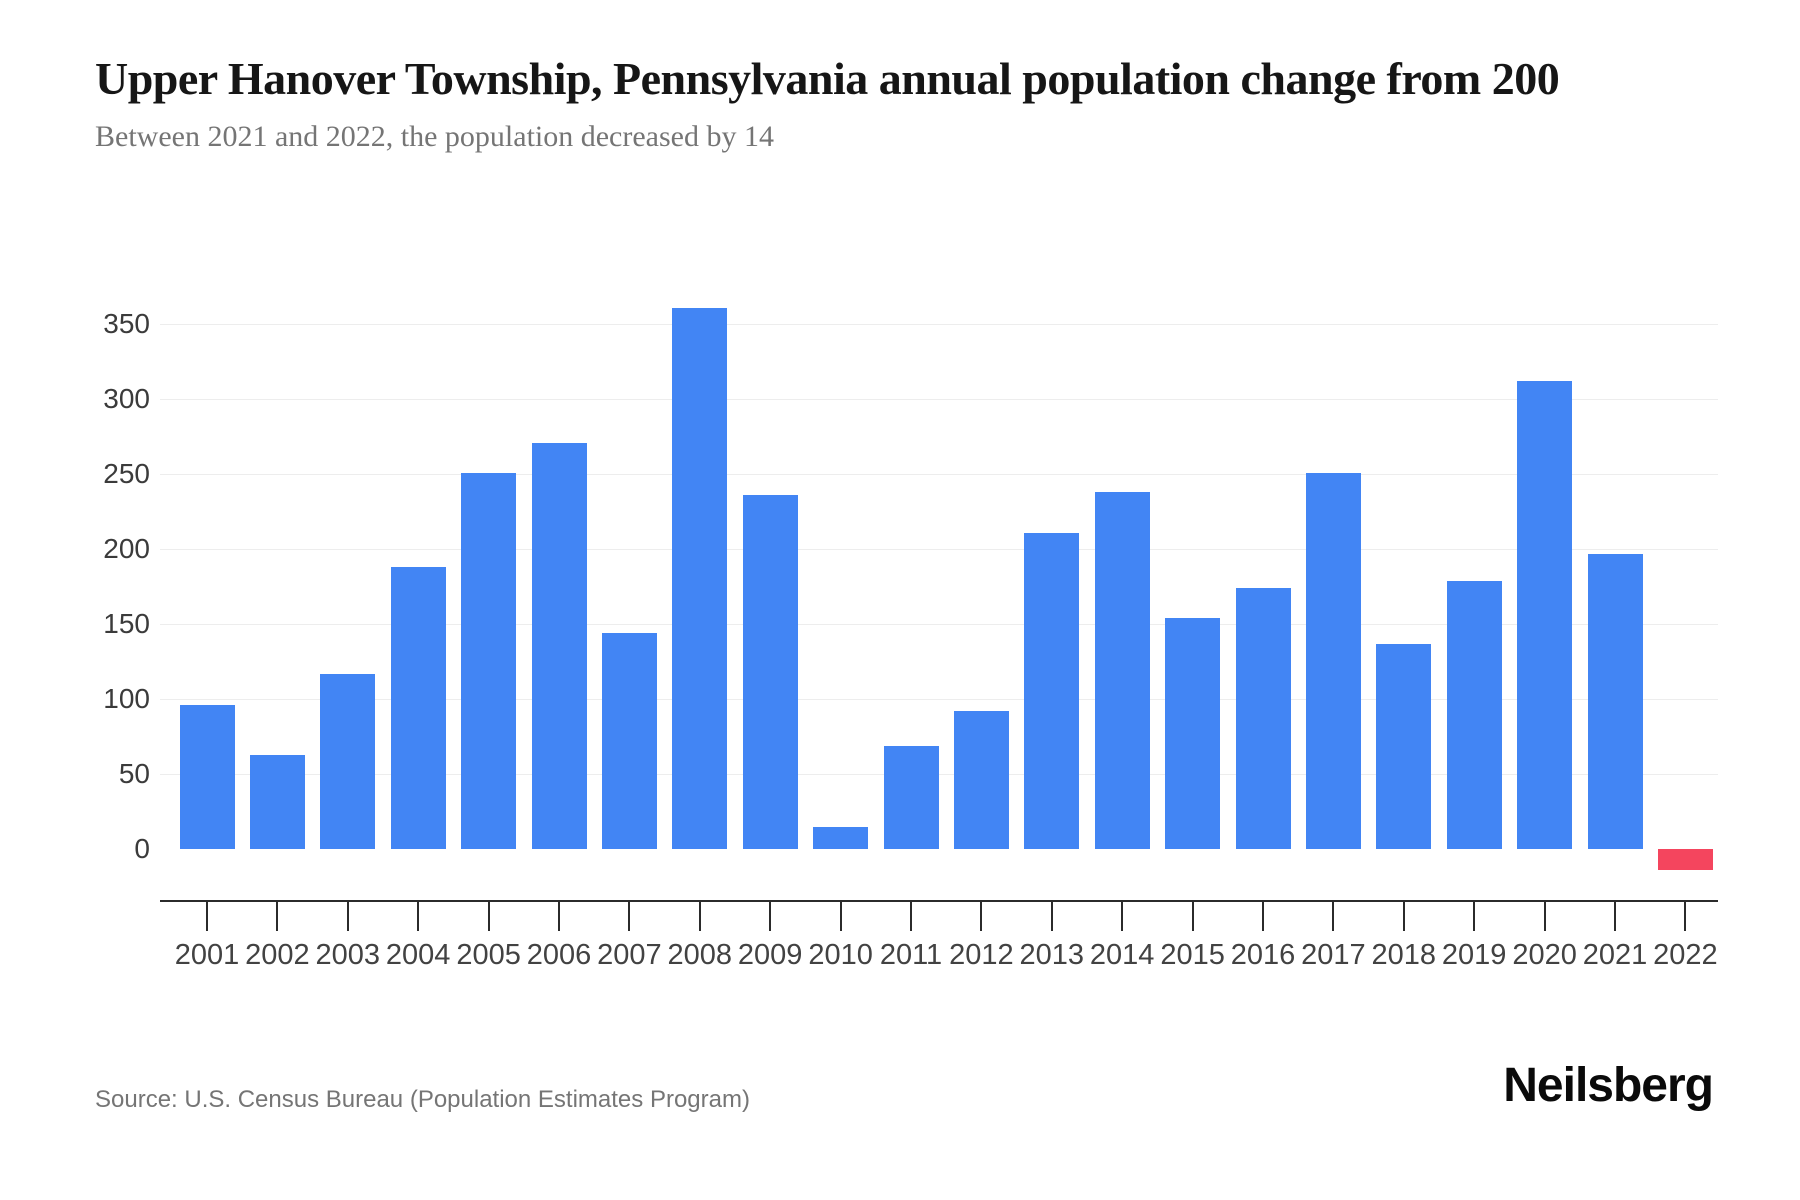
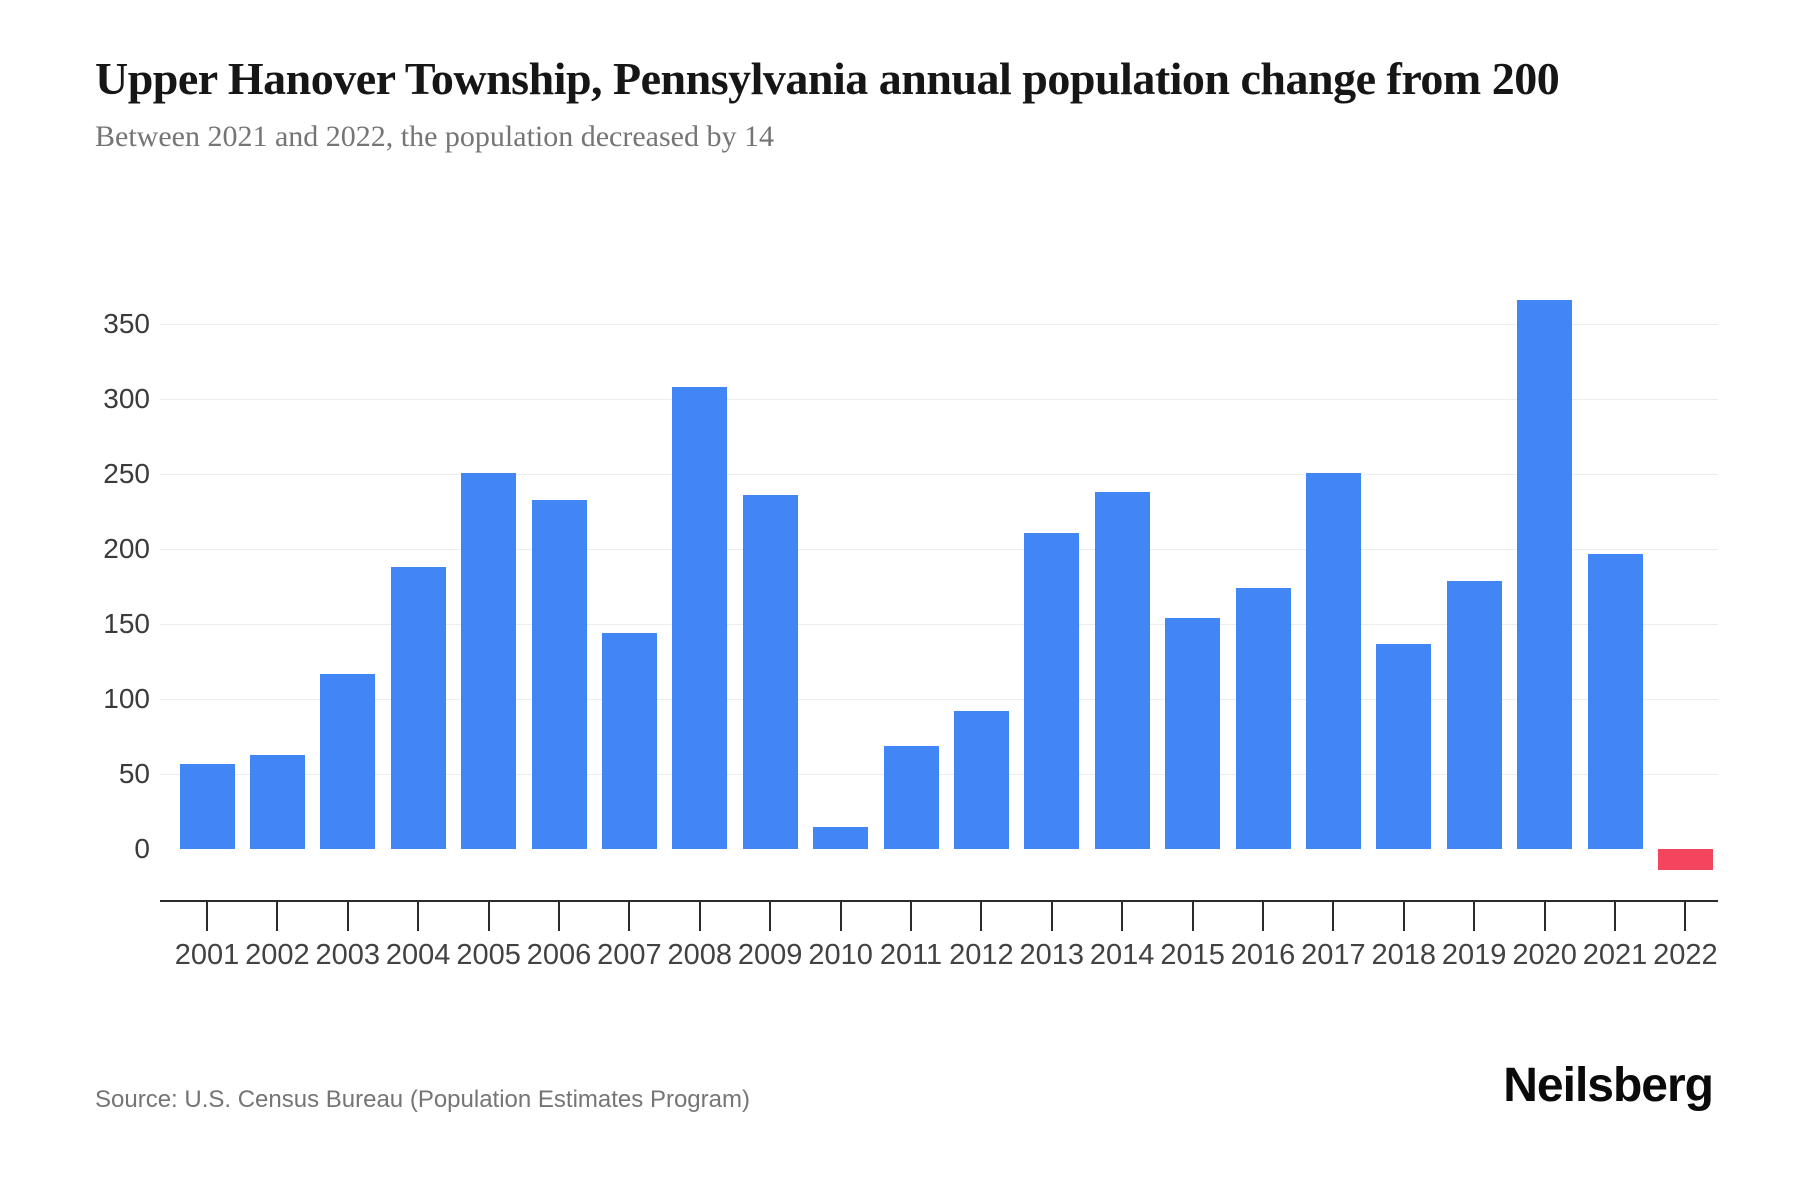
2001: 96 -> 57
2006: 271 -> 233
2008: 361 -> 308
2020: 312 -> 366
